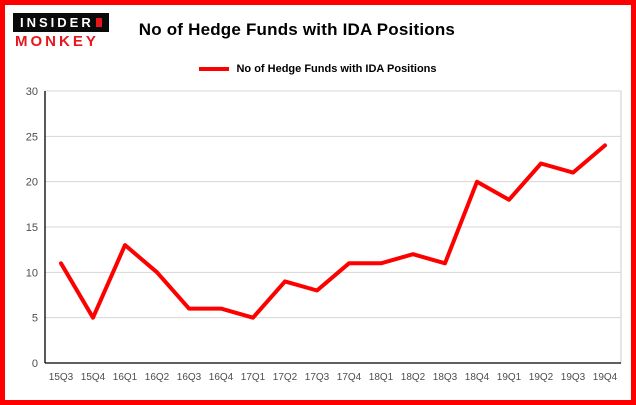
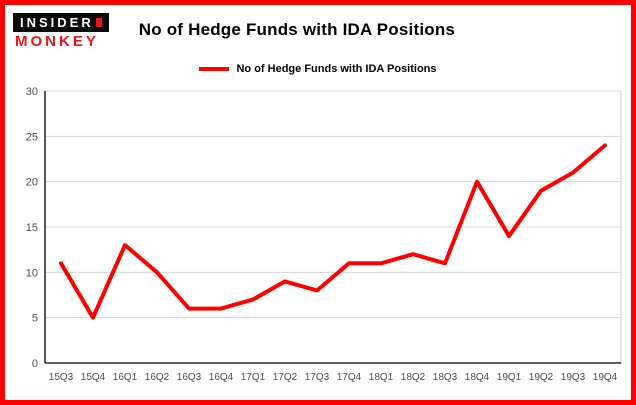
17Q1: 5 -> 7
19Q1: 18 -> 14
19Q2: 22 -> 19
